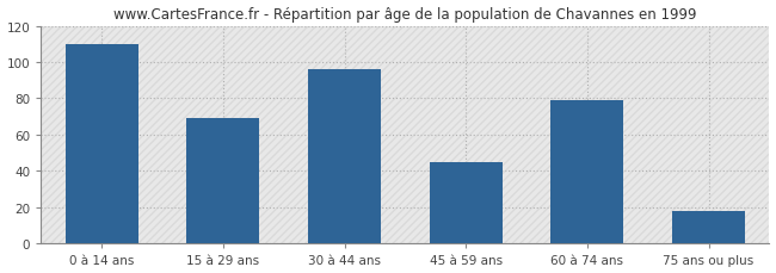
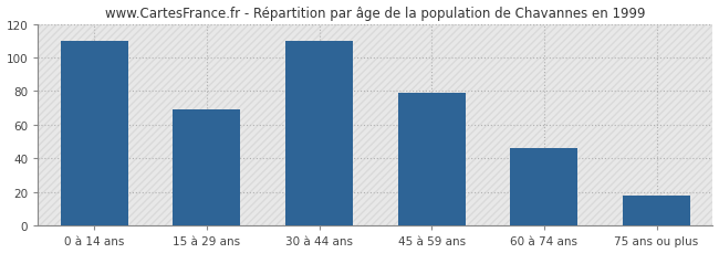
30 à 44 ans: 96 -> 110
45 à 59 ans: 45 -> 79
60 à 74 ans: 79 -> 46
